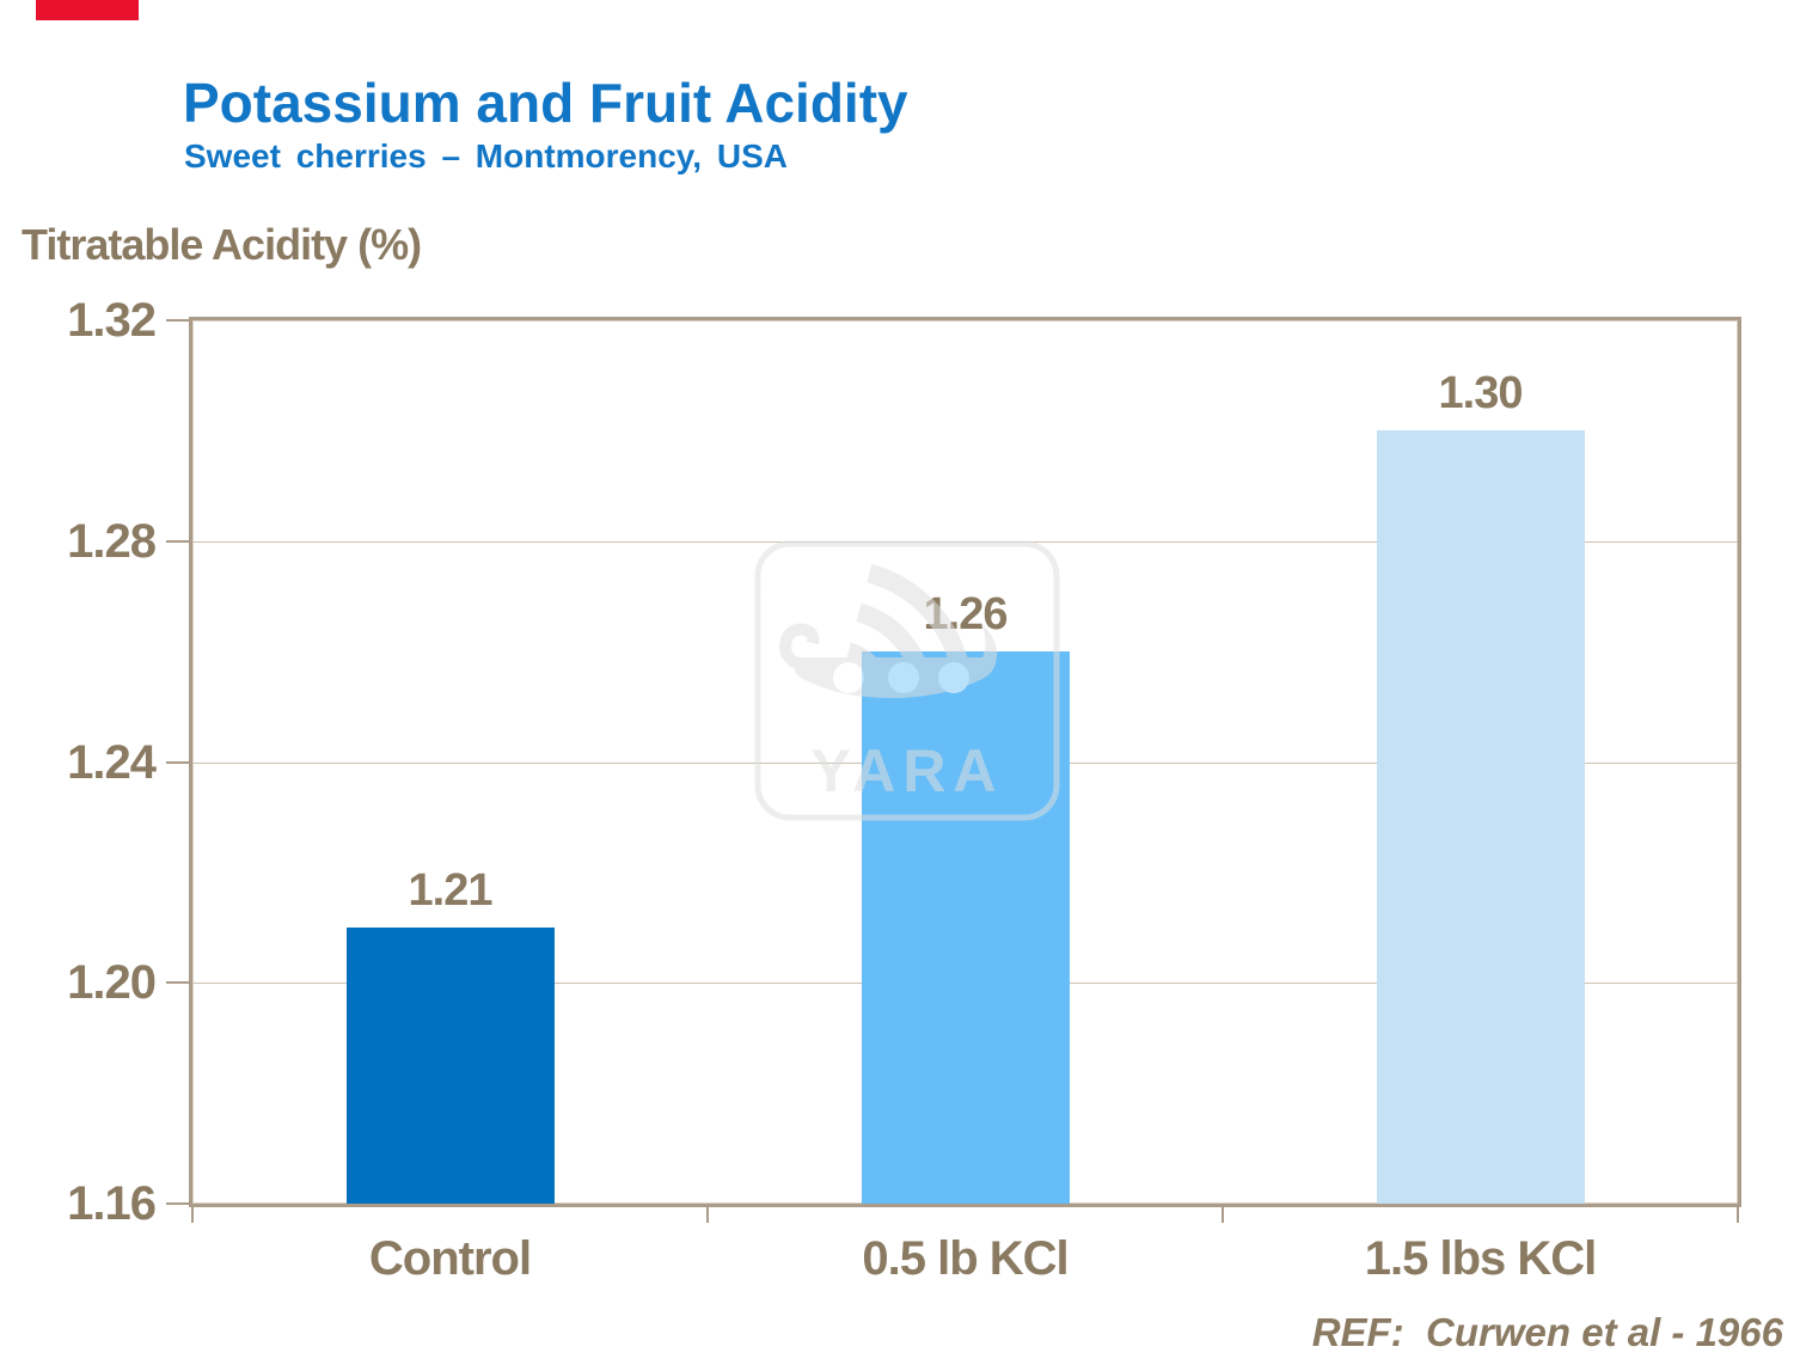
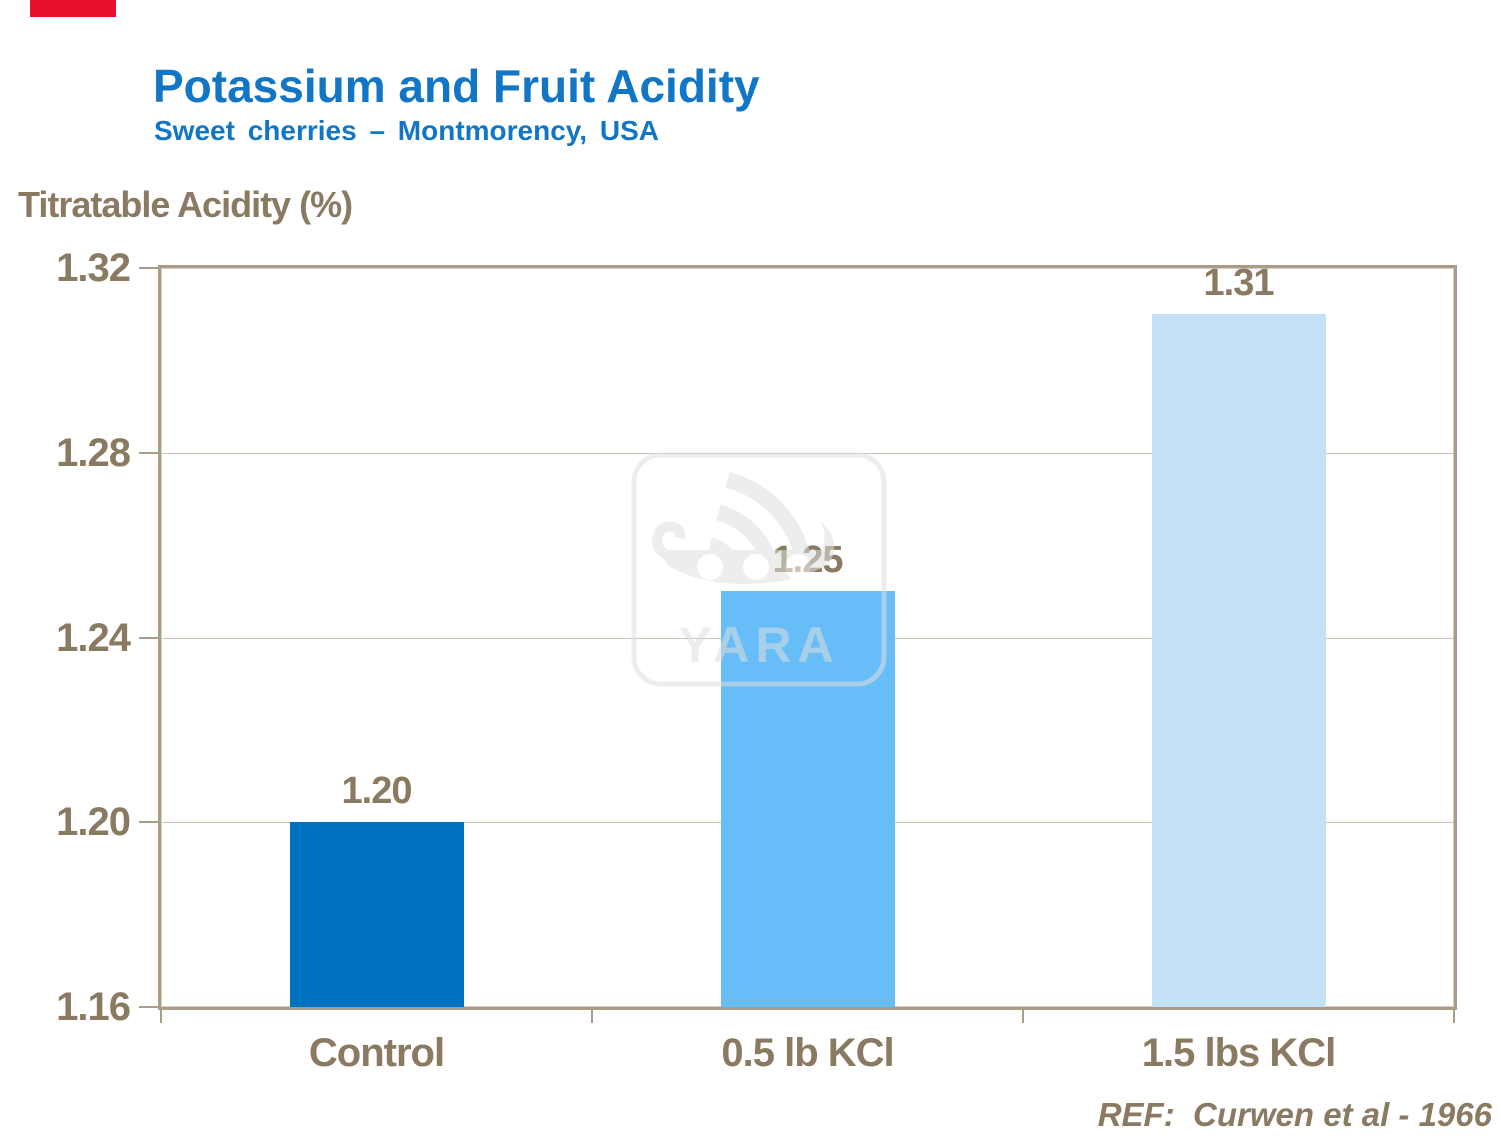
Control: 1.21 -> 1.20
0.5 lb KCl: 1.26 -> 1.25
1.5 lbs KCl: 1.30 -> 1.31
